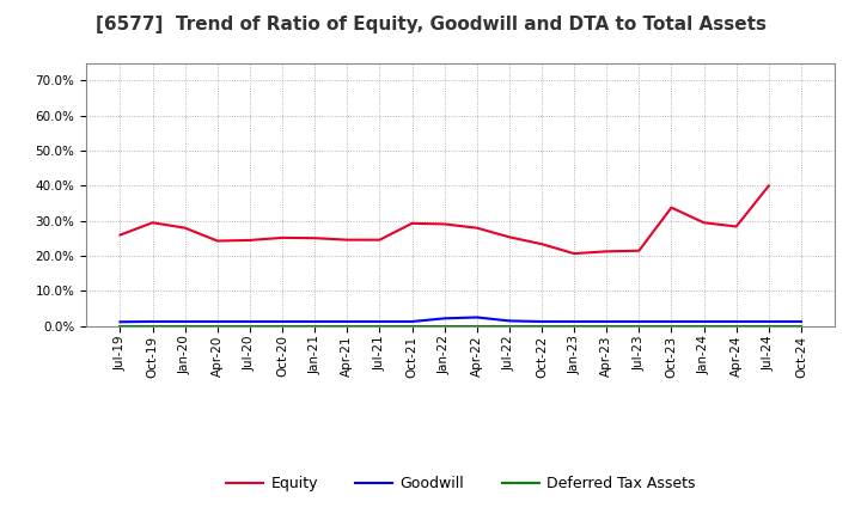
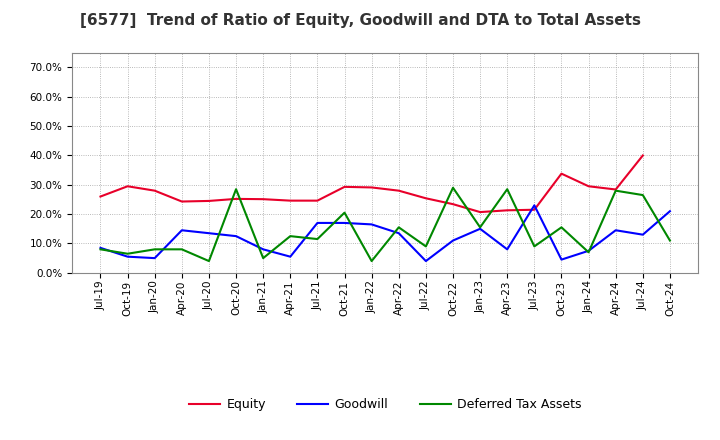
Goodwill/Jul-19: 1.2% -> 8.5%
Deferred Tax Assets/Jul-19: 0.1% -> 8.0%
Goodwill/Oct-19: 1.3% -> 5.5%
Deferred Tax Assets/Oct-19: 0.1% -> 6.5%
Goodwill/Jan-20: 1.3% -> 5.0%
Deferred Tax Assets/Jan-20: 0.1% -> 8.0%
Goodwill/Apr-20: 1.3% -> 14.5%
Deferred Tax Assets/Apr-20: 0.1% -> 8.0%
Goodwill/Jul-20: 1.3% -> 13.5%
Deferred Tax Assets/Jul-20: 0.1% -> 4.0%
Goodwill/Oct-20: 1.3% -> 12.5%
Deferred Tax Assets/Oct-20: 0.1% -> 28.5%
Goodwill/Jan-21: 1.3% -> 8.0%
Deferred Tax Assets/Jan-21: 0.1% -> 5.0%
Goodwill/Apr-21: 1.3% -> 5.5%
Deferred Tax Assets/Apr-21: 0.1% -> 12.5%
Goodwill/Jul-21: 1.3% -> 17.0%
Deferred Tax Assets/Jul-21: 0.1% -> 11.5%
Goodwill/Oct-21: 1.3% -> 17.0%
Deferred Tax Assets/Oct-21: 0.1% -> 20.5%
Goodwill/Jan-22: 2.2% -> 16.5%
Deferred Tax Assets/Jan-22: 0.1% -> 4.0%
Goodwill/Apr-22: 2.5% -> 13.5%
Deferred Tax Assets/Apr-22: 0.1% -> 15.5%
Goodwill/Jul-22: 1.5% -> 4.0%
Deferred Tax Assets/Jul-22: 0.1% -> 9.0%
Goodwill/Oct-22: 1.3% -> 11.0%
Deferred Tax Assets/Oct-22: 0.1% -> 29.0%
Goodwill/Jan-23: 1.3% -> 15.0%
Deferred Tax Assets/Jan-23: 0.1% -> 15.5%
Goodwill/Apr-23: 1.3% -> 8.0%
Deferred Tax Assets/Apr-23: 0.1% -> 28.5%
Goodwill/Jul-23: 1.3% -> 23.0%
Deferred Tax Assets/Jul-23: 0.1% -> 9.0%
Goodwill/Oct-23: 1.3% -> 4.5%
Deferred Tax Assets/Oct-23: 0.1% -> 15.5%
Goodwill/Jan-24: 1.3% -> 7.5%
Deferred Tax Assets/Jan-24: 0.1% -> 7.0%
Goodwill/Apr-24: 1.3% -> 14.5%
Deferred Tax Assets/Apr-24: 0.1% -> 28.0%
Goodwill/Jul-24: 1.3% -> 13.0%
Deferred Tax Assets/Jul-24: 0.1% -> 26.5%
Goodwill/Oct-24: 1.3% -> 21.0%
Deferred Tax Assets/Oct-24: 0.1% -> 11.0%
